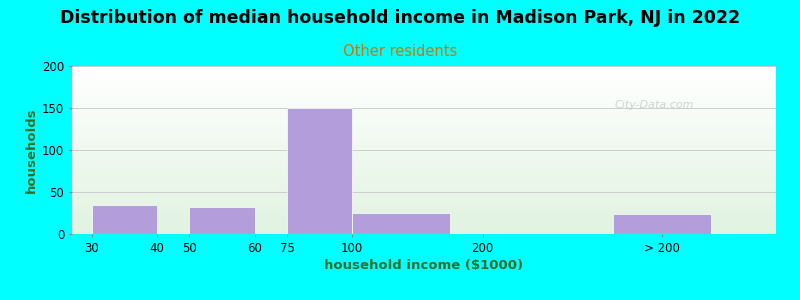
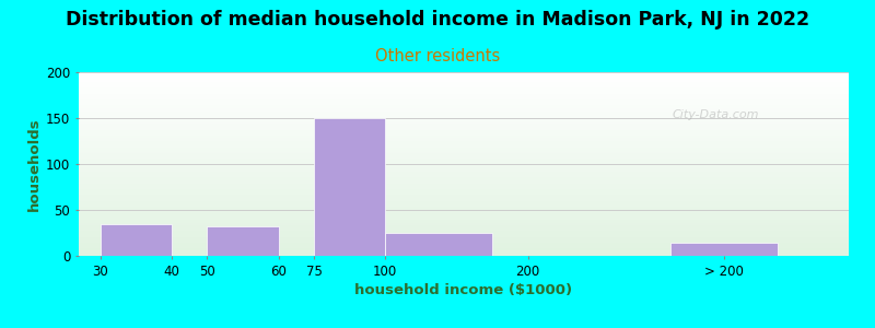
> 200: 24 -> 14
